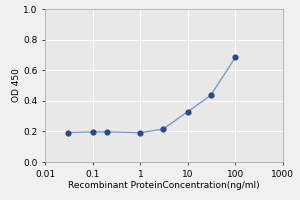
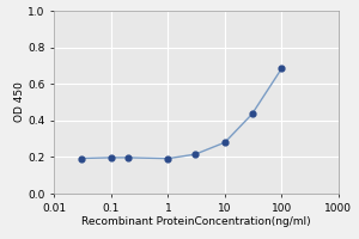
10: 0.33 -> 0.28
